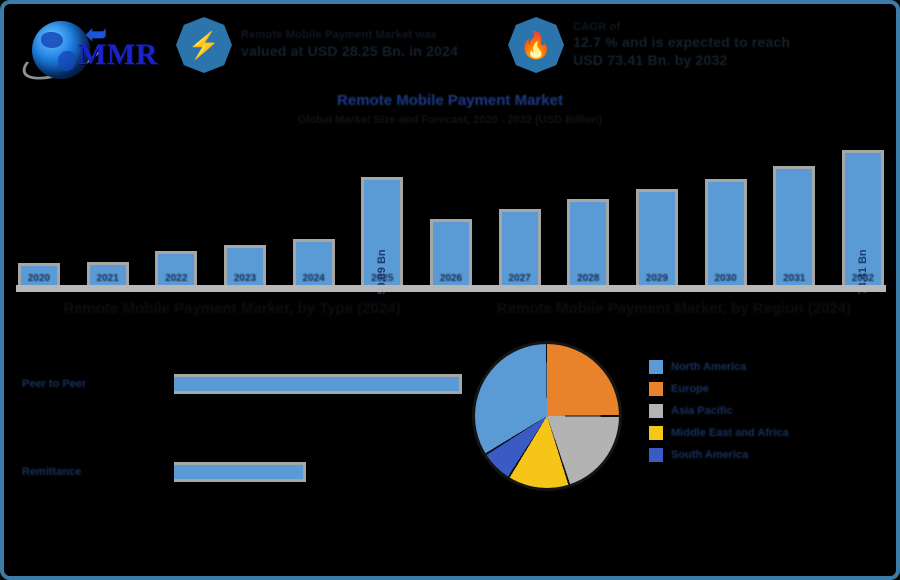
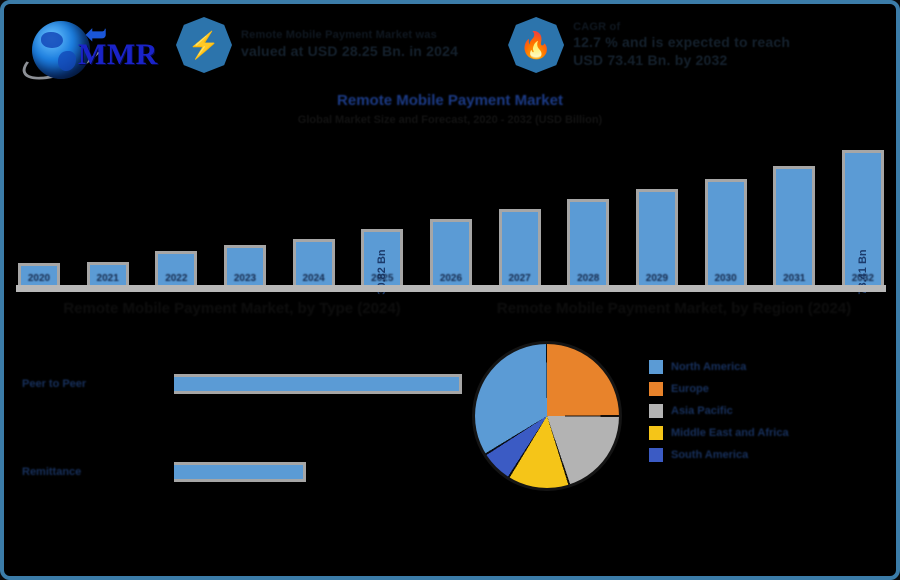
Remote Mobile Payment Market/2025: 59.09 -> 30.82
